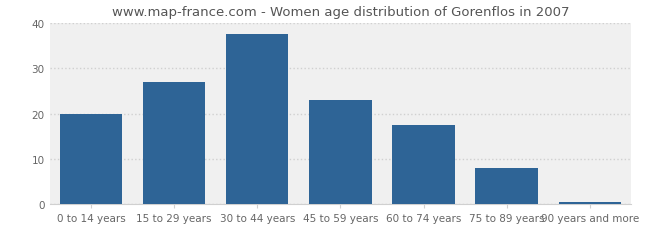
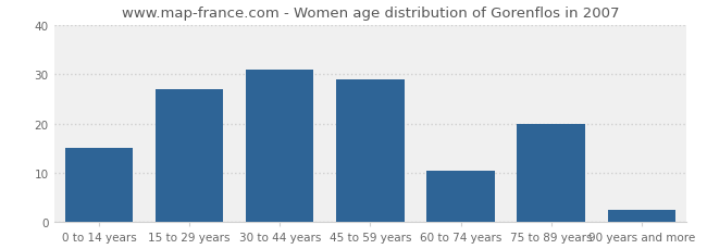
0 to 14 years: 20.0 -> 15.0
30 to 44 years: 37.5 -> 31.0
45 to 59 years: 23.0 -> 29.0
60 to 74 years: 17.5 -> 10.5
75 to 89 years: 8.0 -> 20.0
90 years and more: 0.5 -> 2.5
